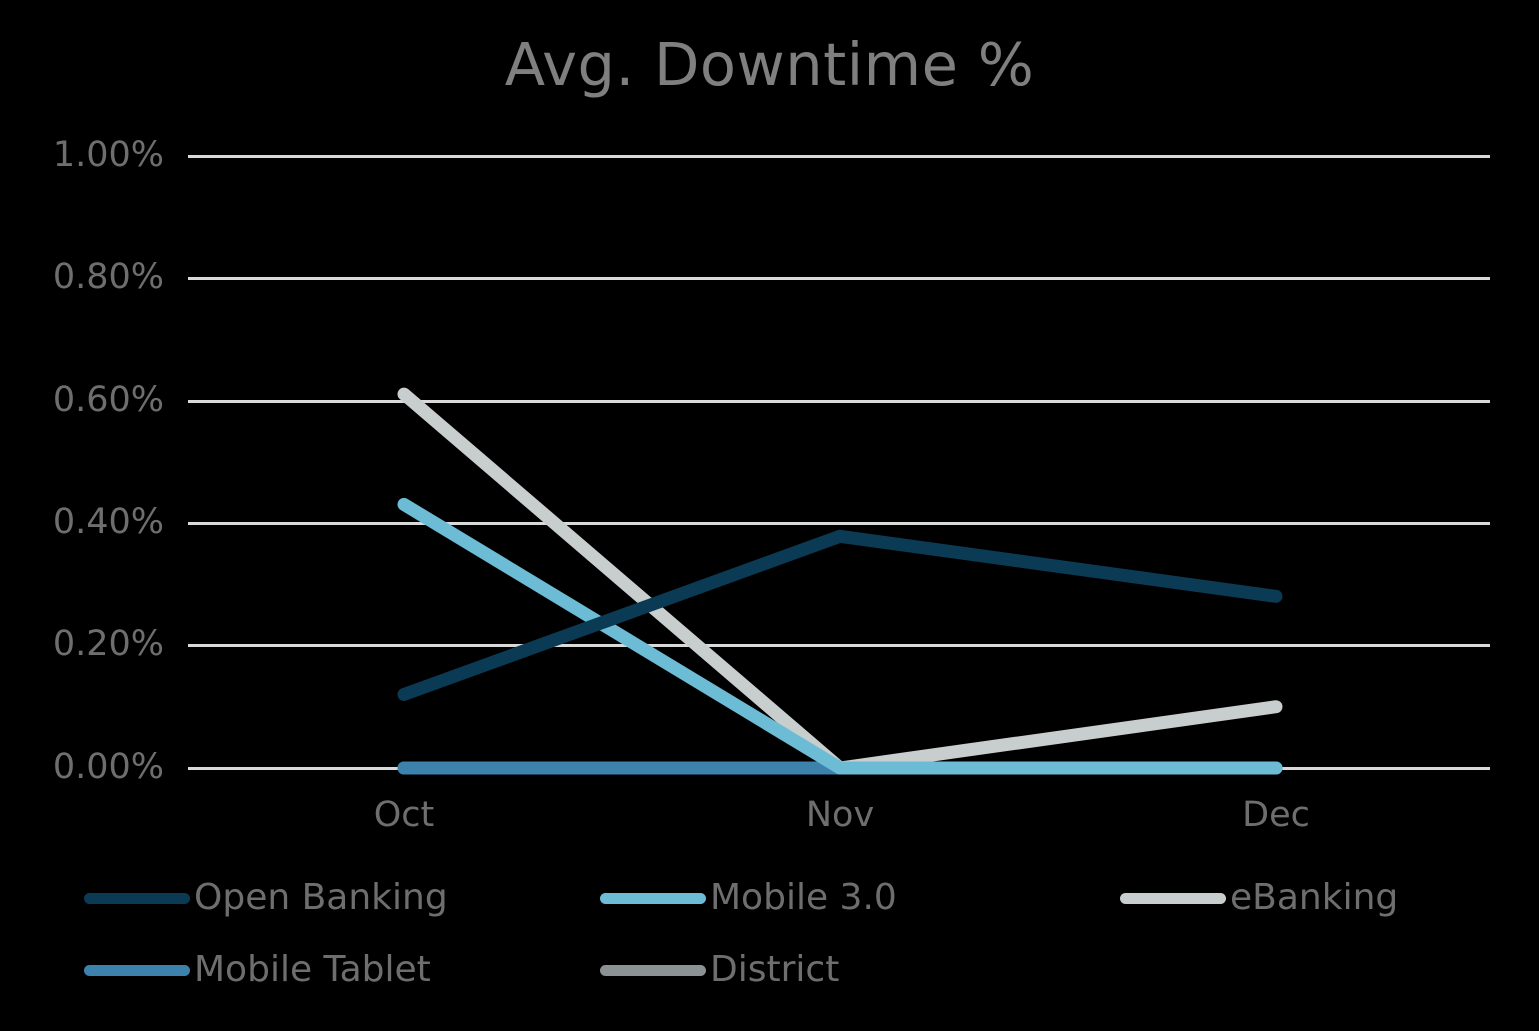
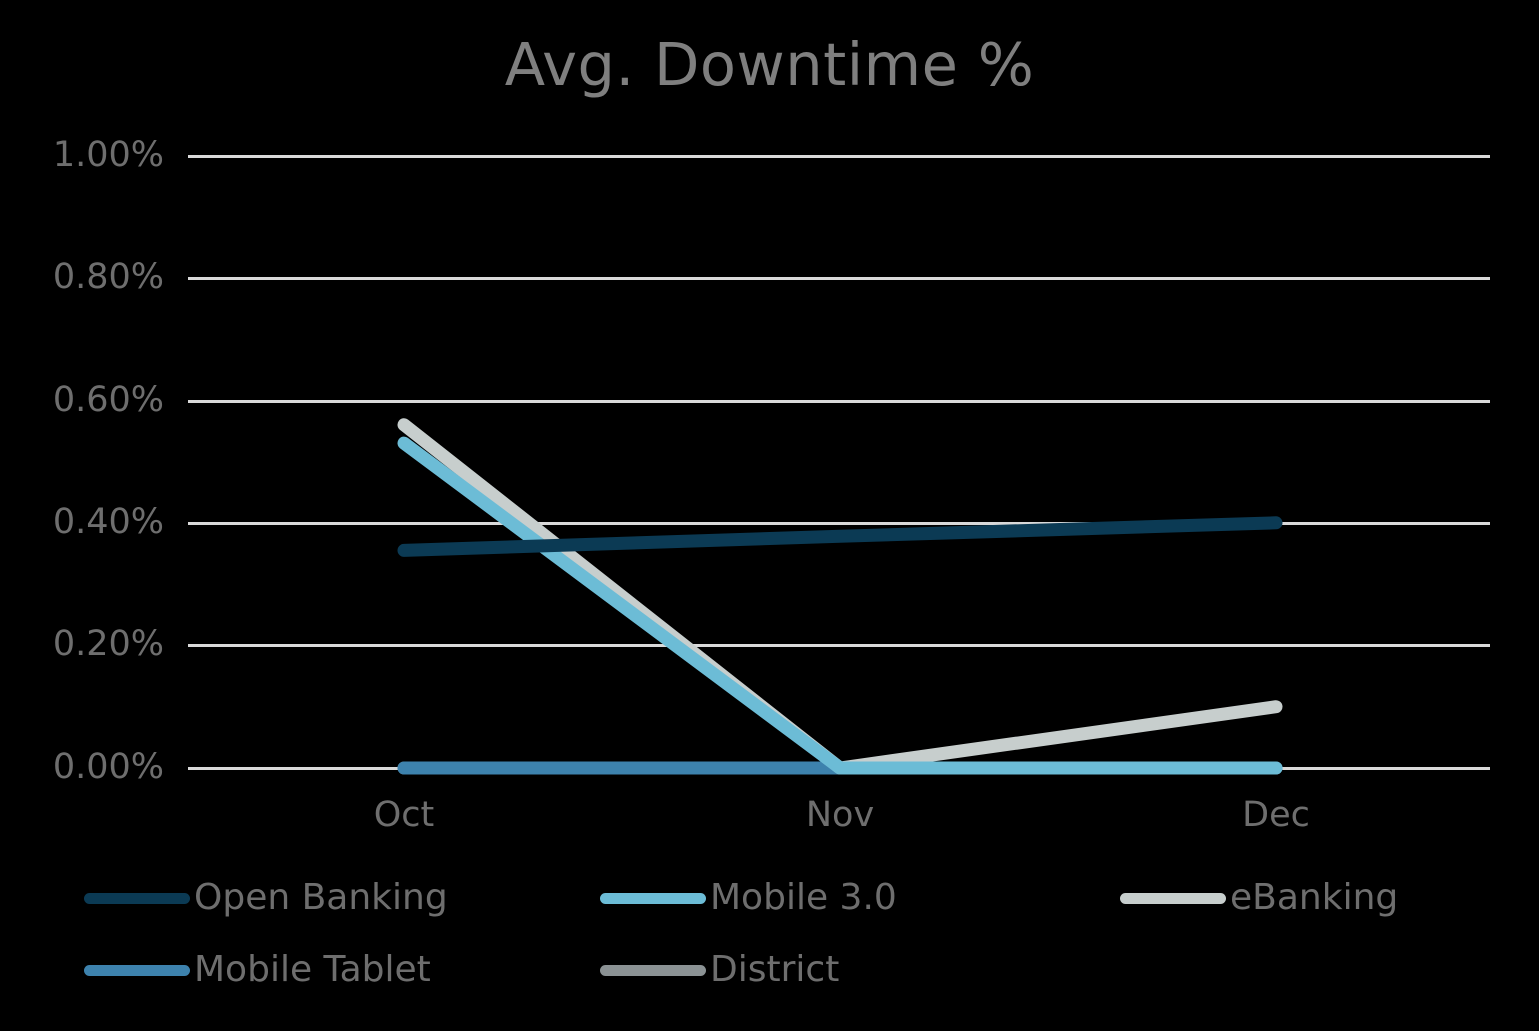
Open Banking/Oct: 0.12% -> 0.35%
Mobile 3.0/Oct: 0.43% -> 0.53%
eBanking/Oct: 0.61% -> 0.56%
Open Banking/Dec: 0.28% -> 0.40%
